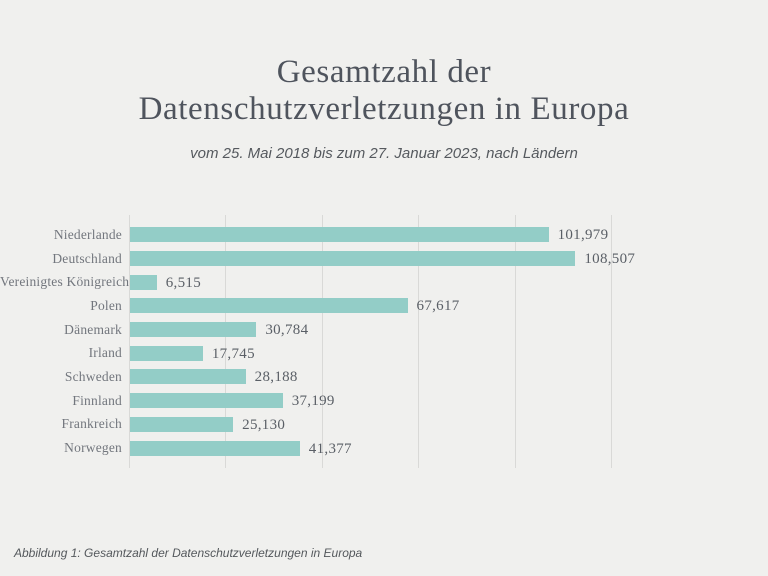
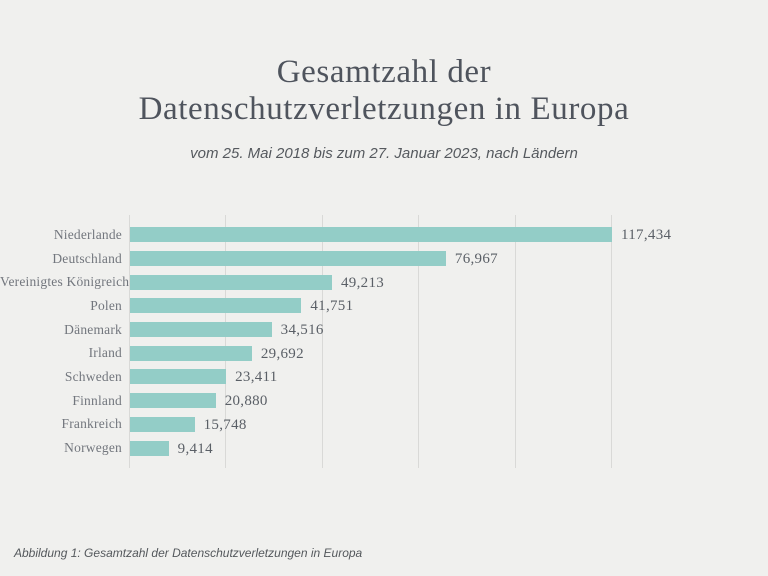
Niederlande: 101,979 -> 117,434
Deutschland: 108,507 -> 76,967
Vereinigtes Königreich: 6,515 -> 49,213
Polen: 67,617 -> 41,751
Dänemark: 30,784 -> 34,516
Irland: 17,745 -> 29,692
Schweden: 28,188 -> 23,411
Finnland: 37,199 -> 20,880
Frankreich: 25,130 -> 15,748
Norwegen: 41,377 -> 9,414
